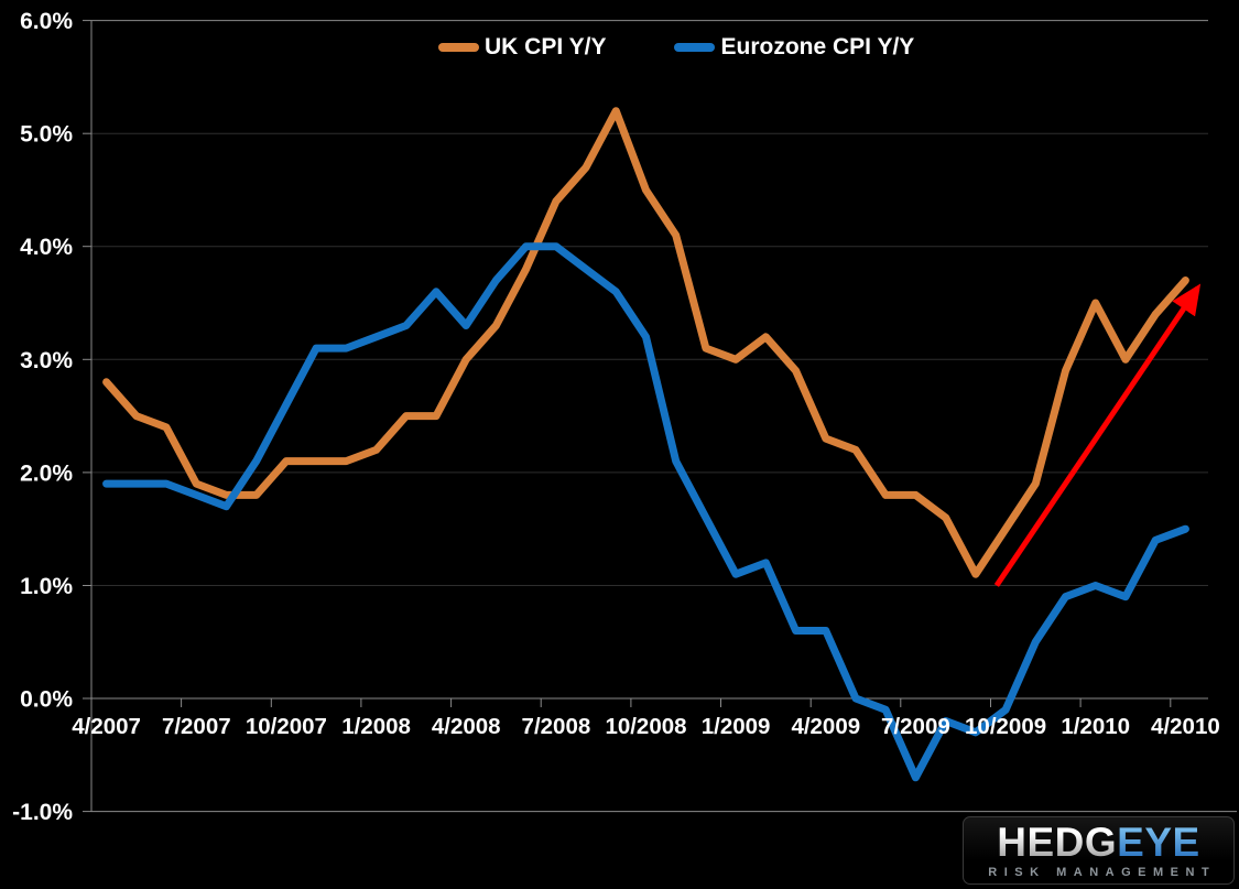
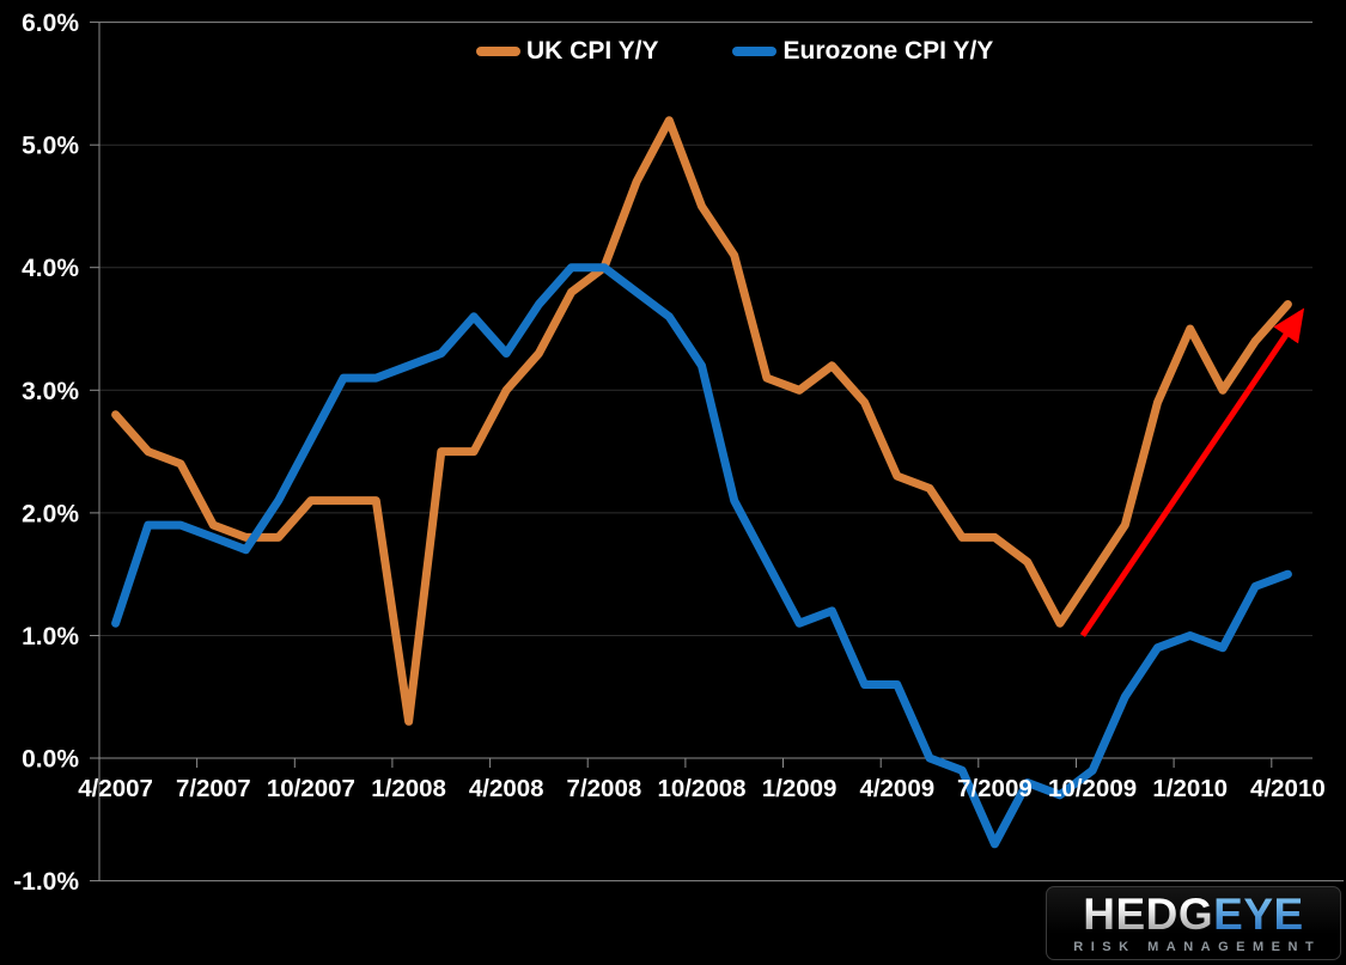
Eurozone CPI Y/Y/4/2007: 1.9% -> 1.1%
UK CPI Y/Y/1/2008: 2.2% -> 0.3%
UK CPI Y/Y/7/2008: 4.4% -> 4.0%
